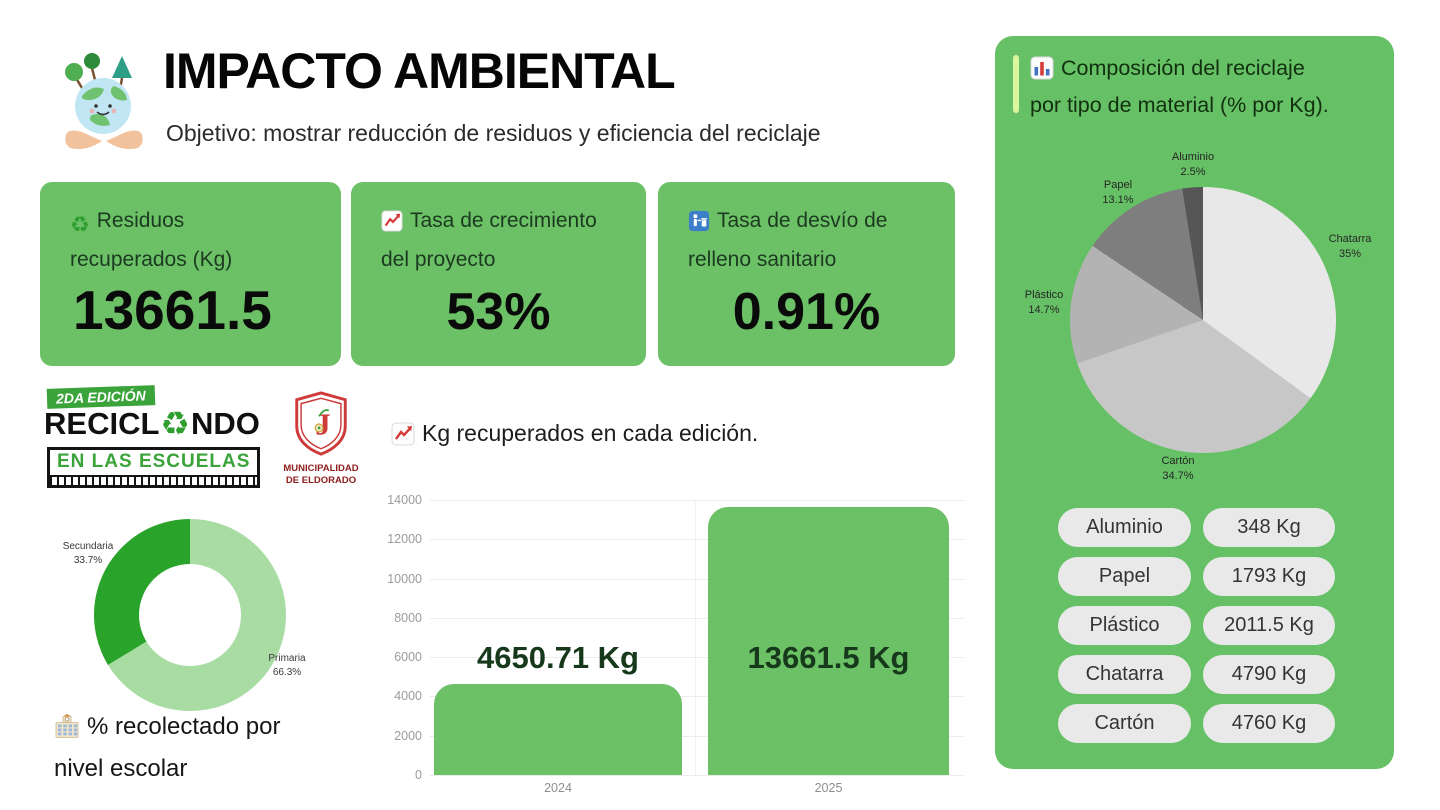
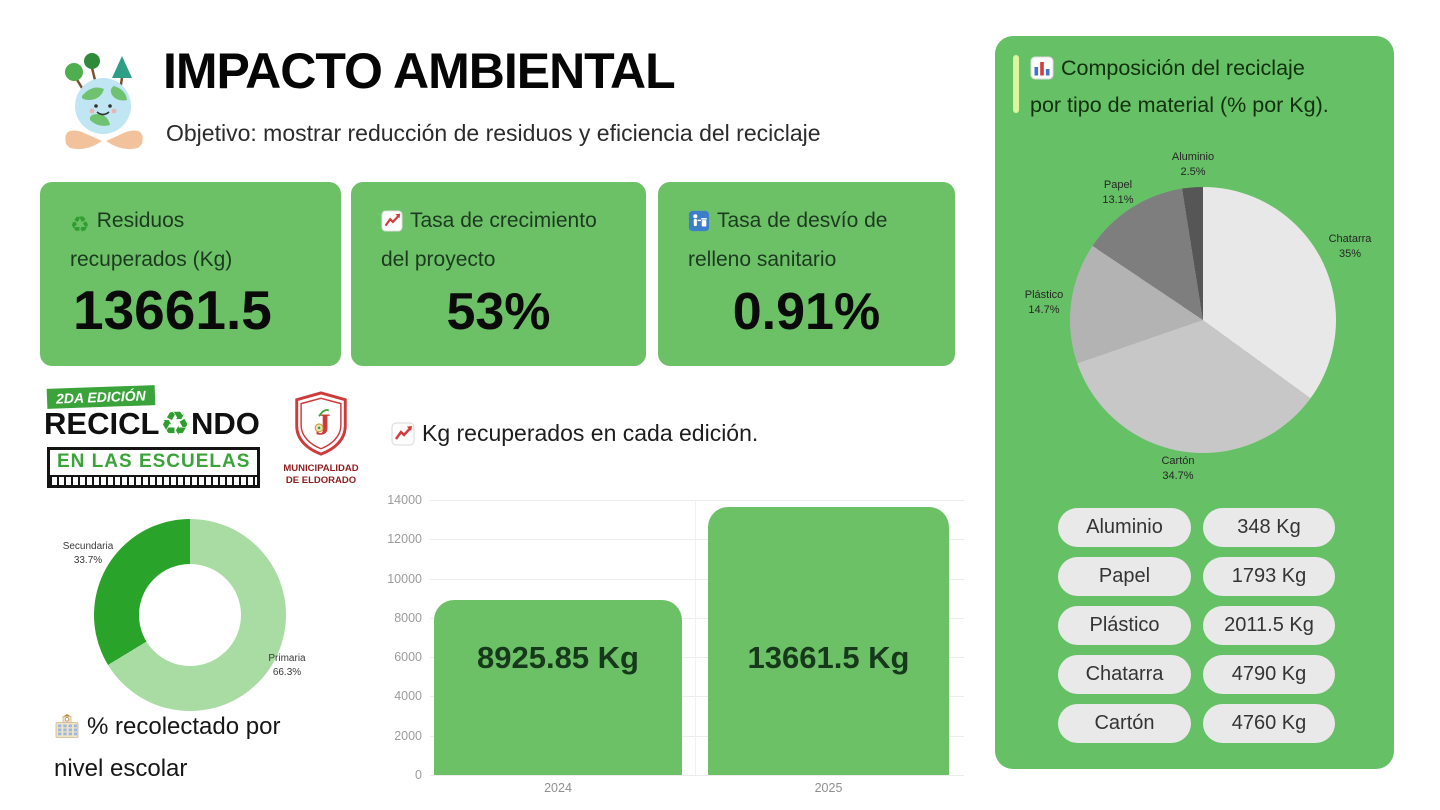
Kg recuperados en cada edición./2024: 4650.71 -> 8925.85
